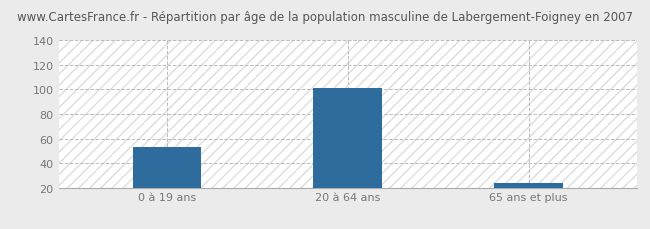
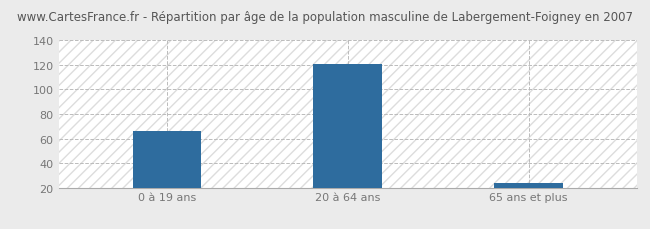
0 à 19 ans: 53 -> 66
20 à 64 ans: 101 -> 121
